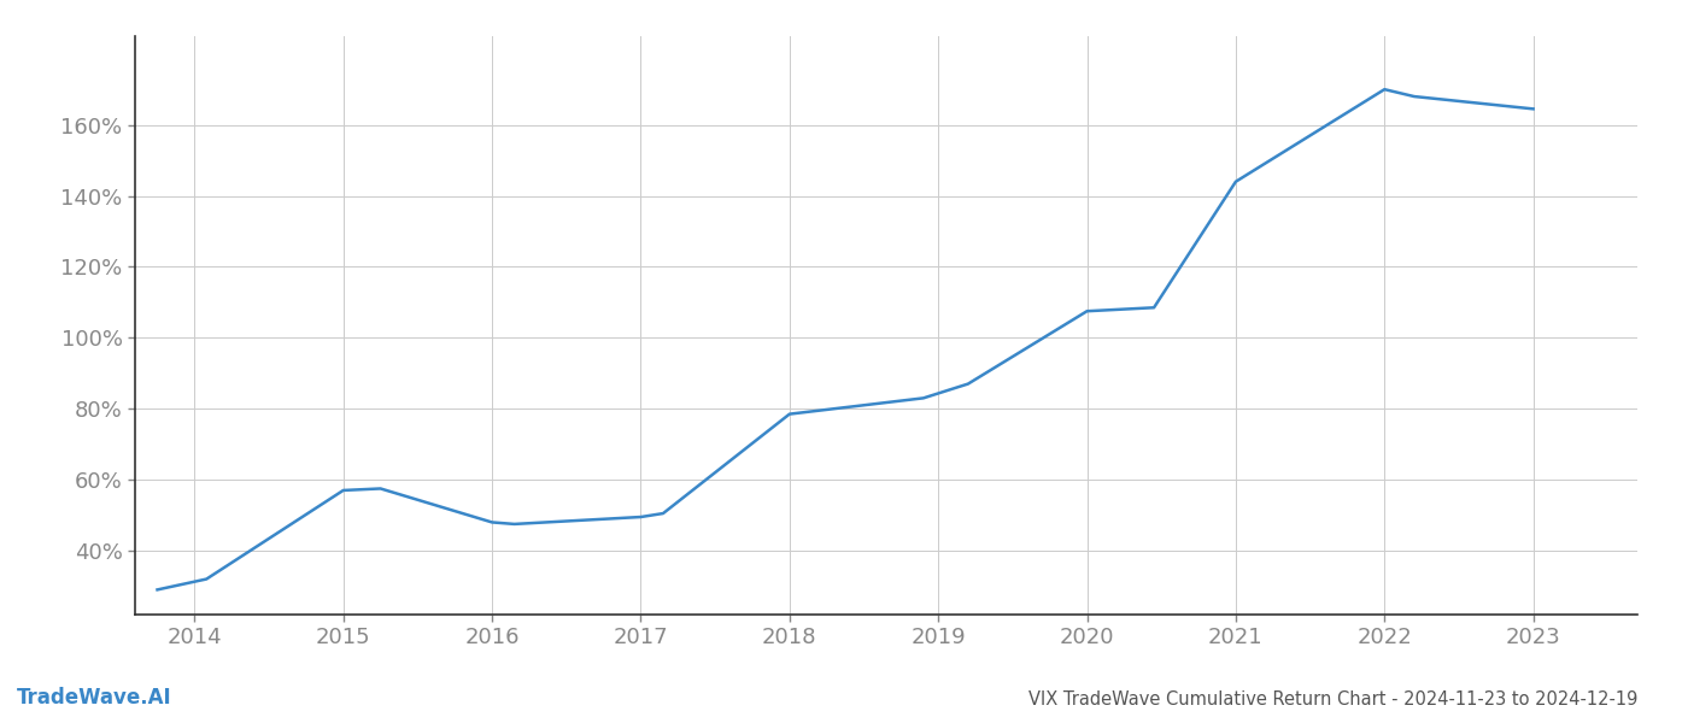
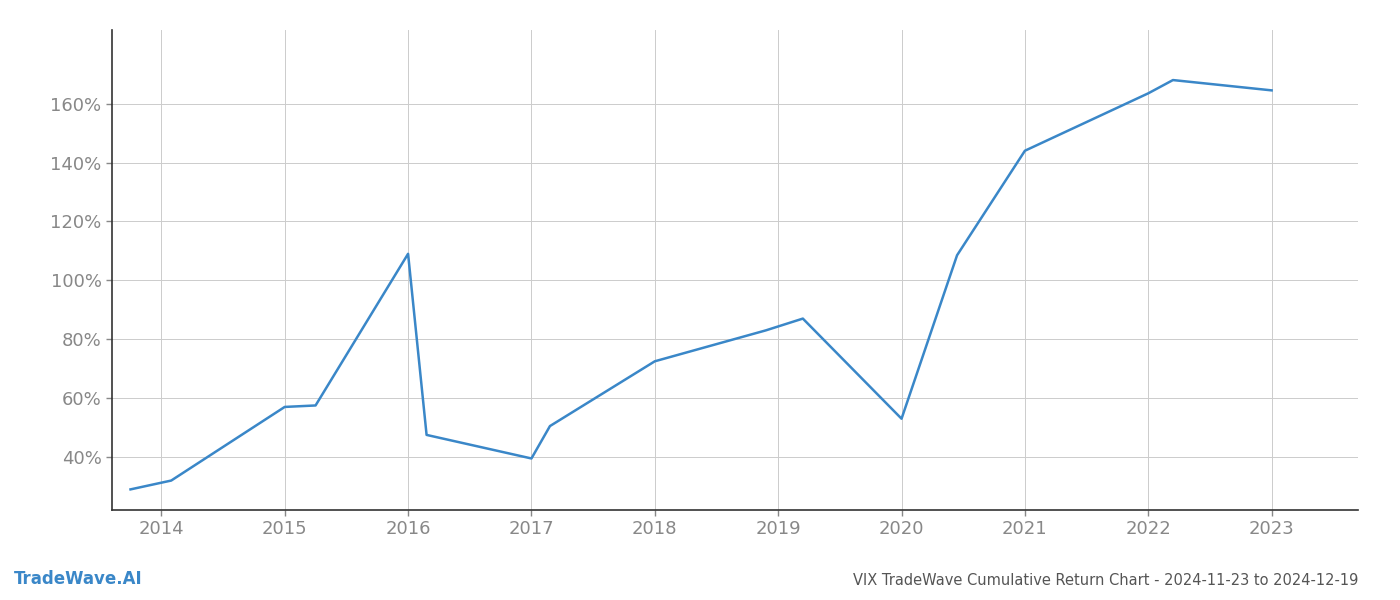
2016: 48.0% -> 109.0%
2017: 49.5% -> 39.5%
2018: 78.5% -> 72.5%
2020: 107.5% -> 53.0%
2022: 170.0% -> 163.5%
